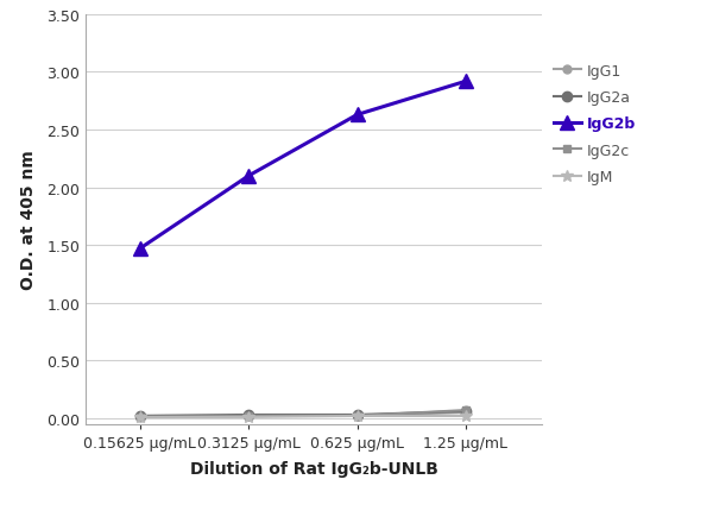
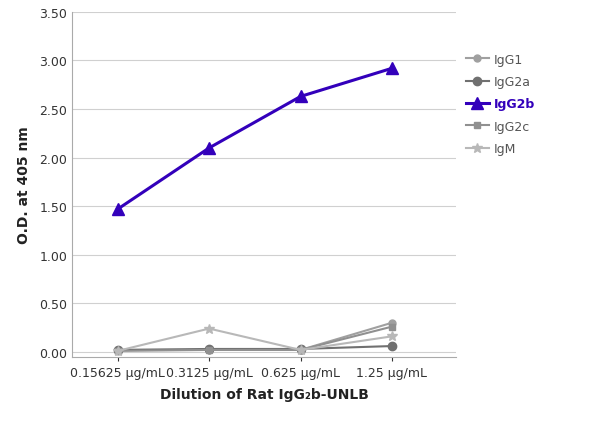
IgM/0.3125 μg/mL: 0.01 -> 0.24
IgG1/1.25 μg/mL: 0.05 -> 0.30
IgG2c/1.25 μg/mL: 0.07 -> 0.26
IgM/1.25 μg/mL: 0.02 -> 0.16
